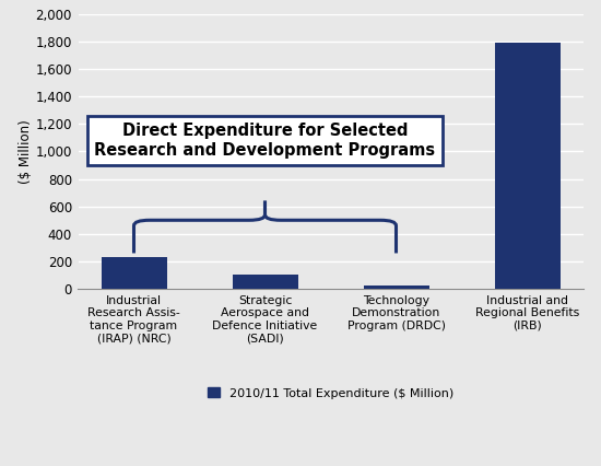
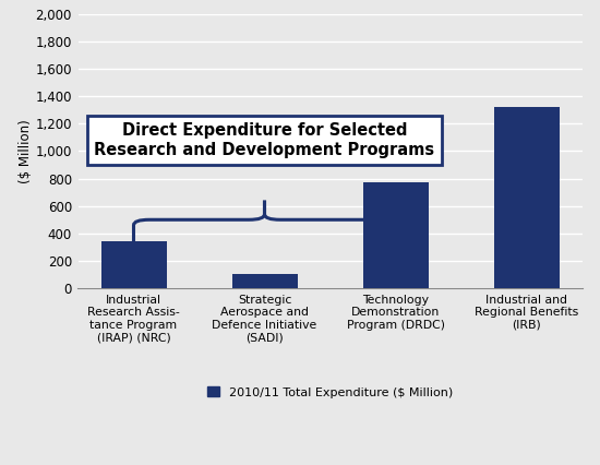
Industrial Research Assis- tance Program (IRAP) (NRC): 230 -> 340
Technology Demonstration Program (DRDC): 20 -> 770
Industrial and Regional Benefits (IRB): 1,790 -> 1,320
